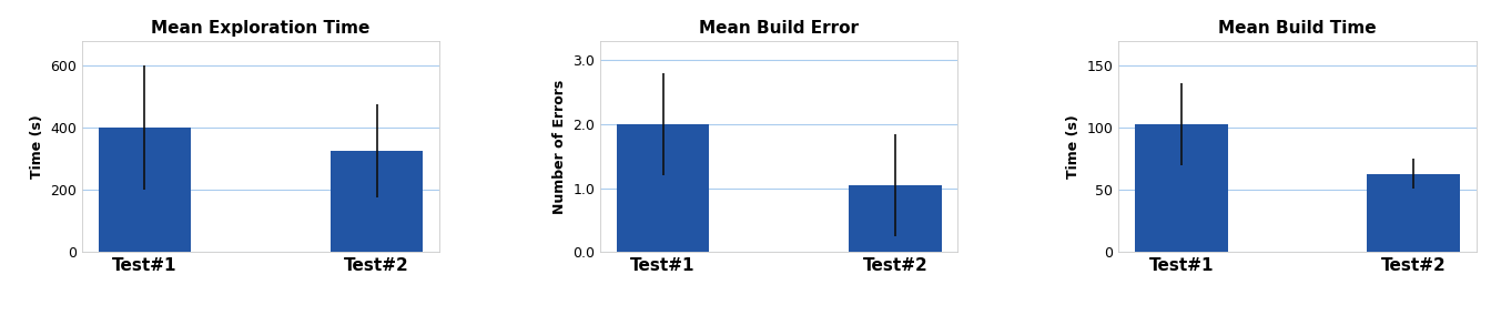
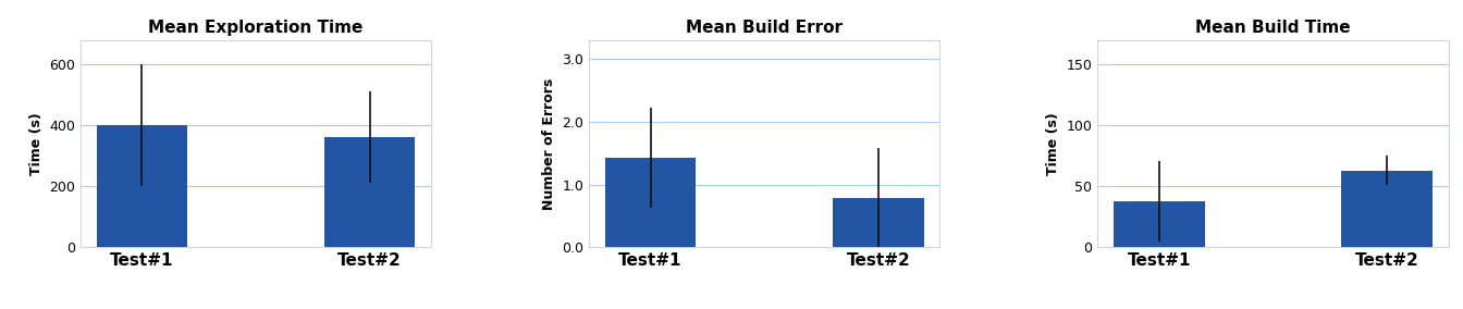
Mean Exploration Time/Test#2: 325 -> 360
Mean Build Error/Test#1: 2.00 -> 1.42
Mean Build Error/Test#2: 1.05 -> 0.78
Mean Build Time/Test#1: 103 -> 38
